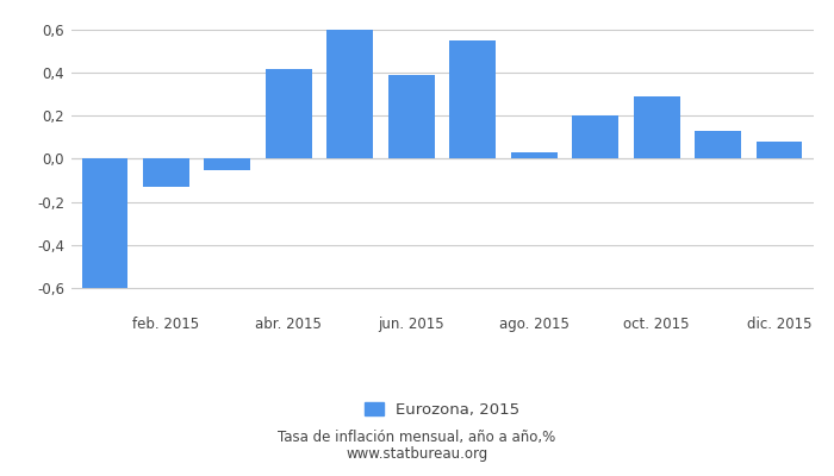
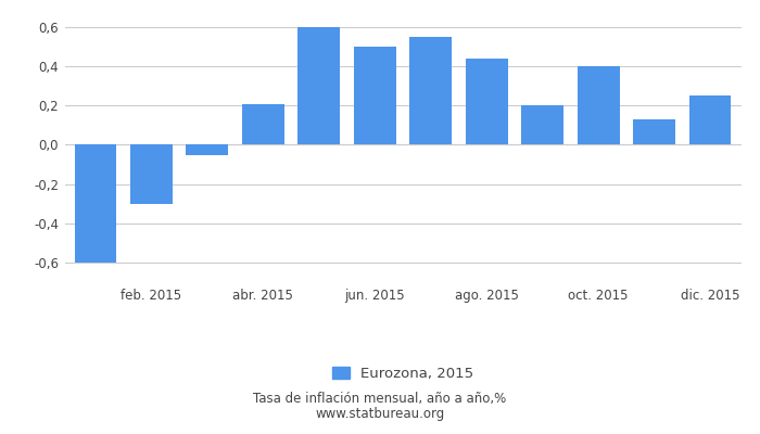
feb. 2015: -0,13 -> -0,30
abr. 2015: 0,42 -> 0,21
jun. 2015: 0,39 -> 0,50
ago. 2015: 0,03 -> 0,44
oct. 2015: 0,29 -> 0,40
dic. 2015: 0,08 -> 0,25
